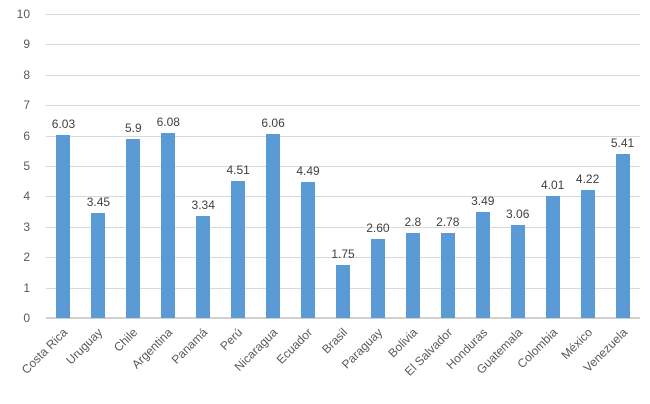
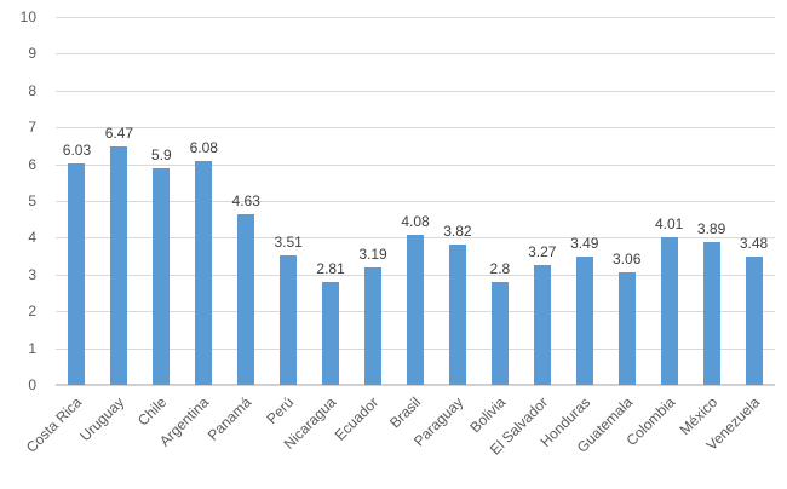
Uruguay: 3.45 -> 6.47
Panamá: 3.34 -> 4.63
Perú: 4.51 -> 3.51
Nicaragua: 6.06 -> 2.81
Ecuador: 4.49 -> 3.19
Brasil: 1.75 -> 4.08
Paraguay: 2.60 -> 3.82
El Salvador: 2.78 -> 3.27
México: 4.22 -> 3.89
Venezuela: 5.41 -> 3.48
